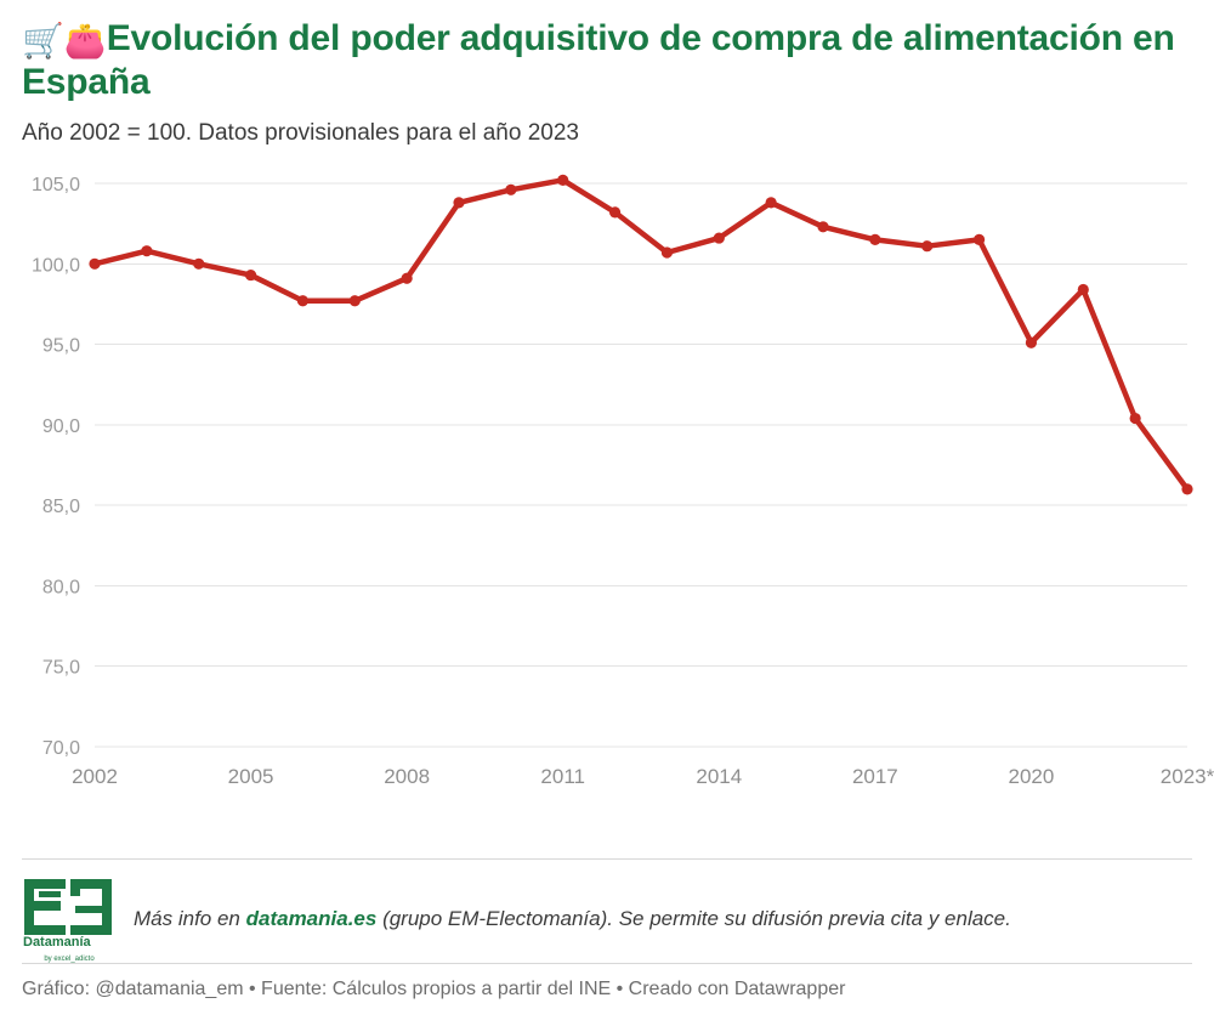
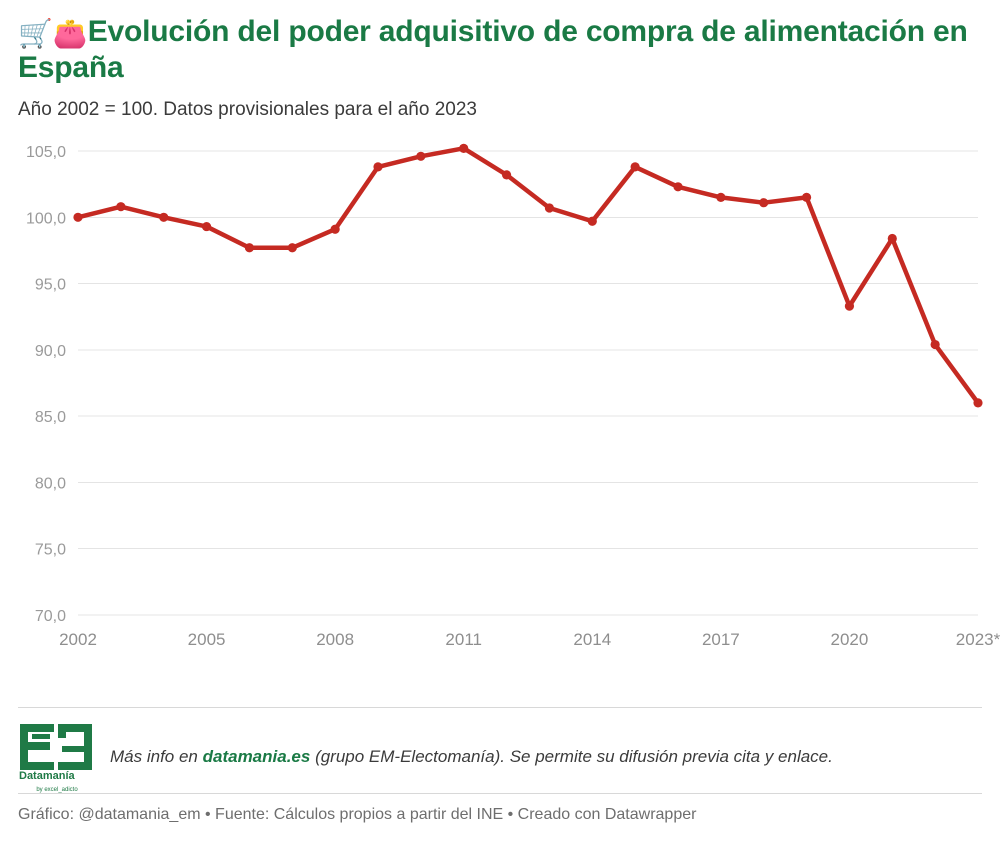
2014: 101,6 -> 99,7
2020: 95,1 -> 93,3
